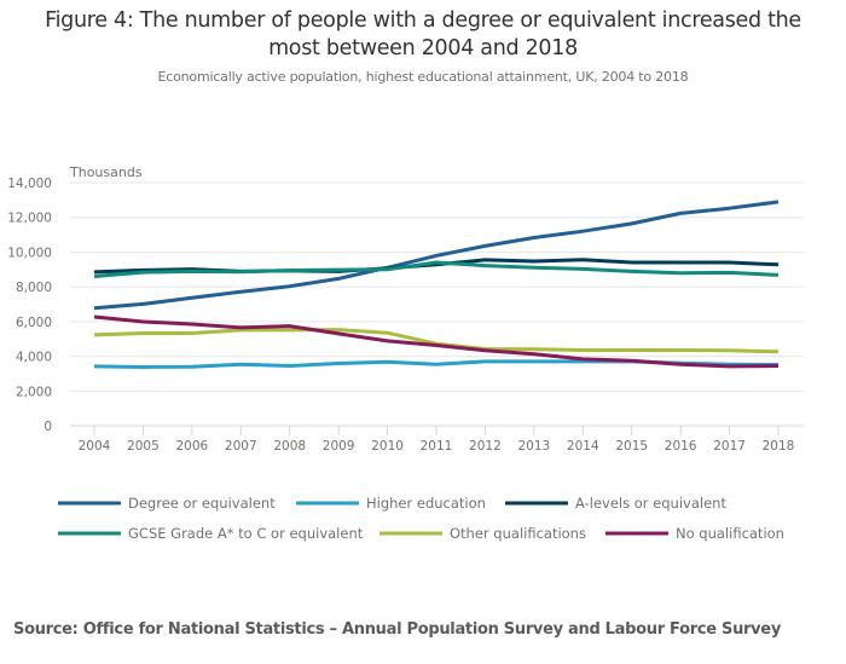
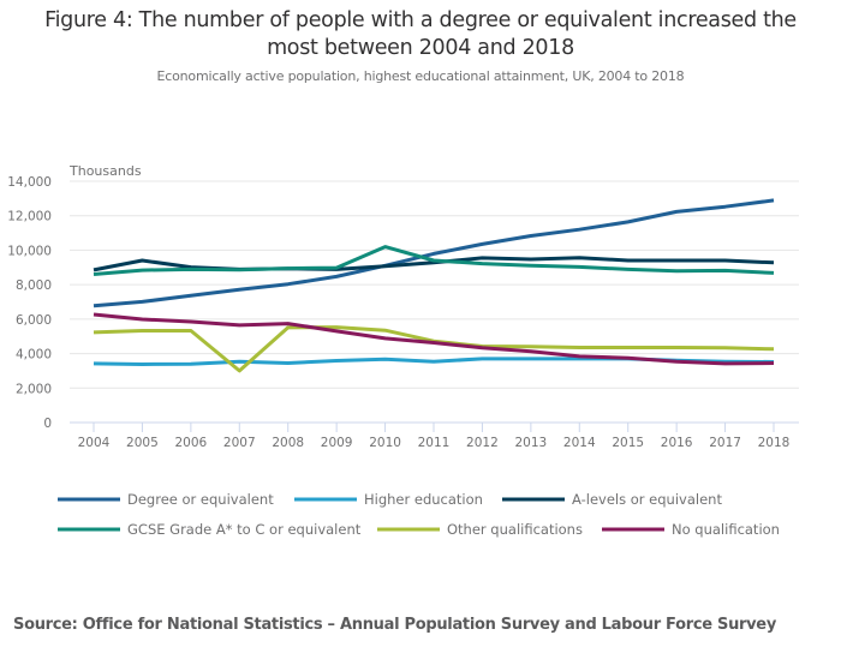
A-levels or equivalent/2005: 9000 -> 9400
Other qualifications/2007: 5500 -> 3000
GCSE Grade A* to C or equivalent/2010: 9000 -> 10200
